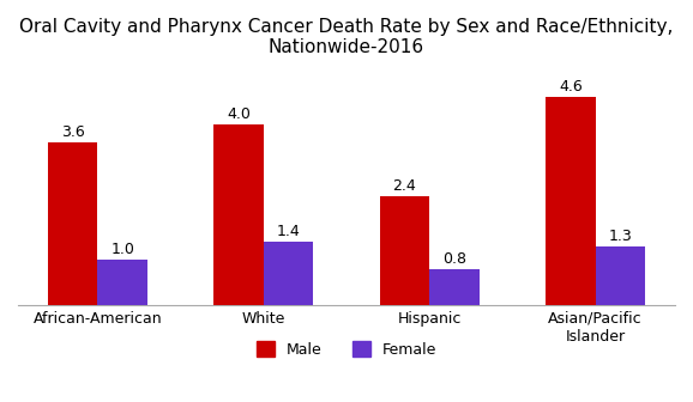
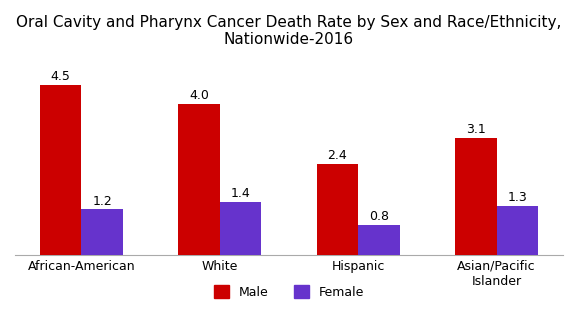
Male/African-American: 3.6 -> 4.5
Female/African-American: 1.0 -> 1.2
Male/Asian/Pacific Islander: 4.6 -> 3.1
